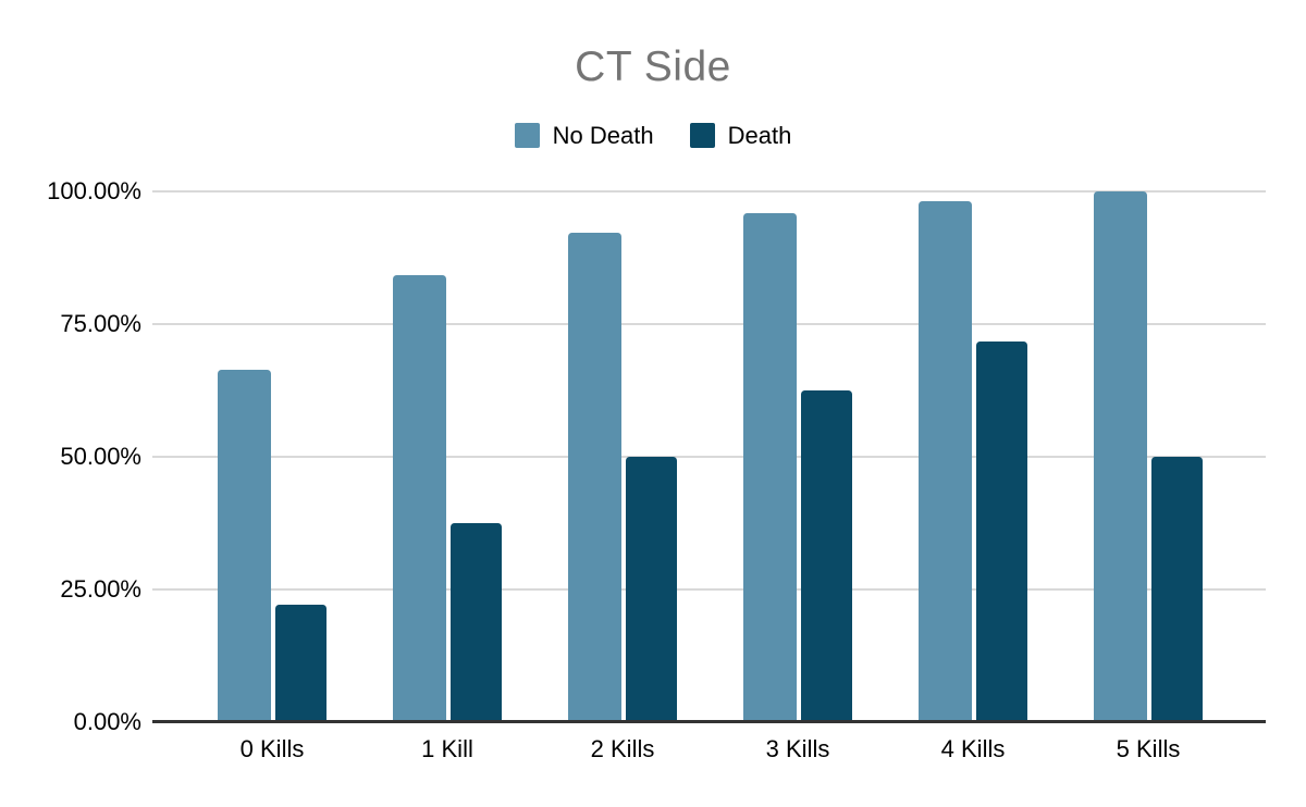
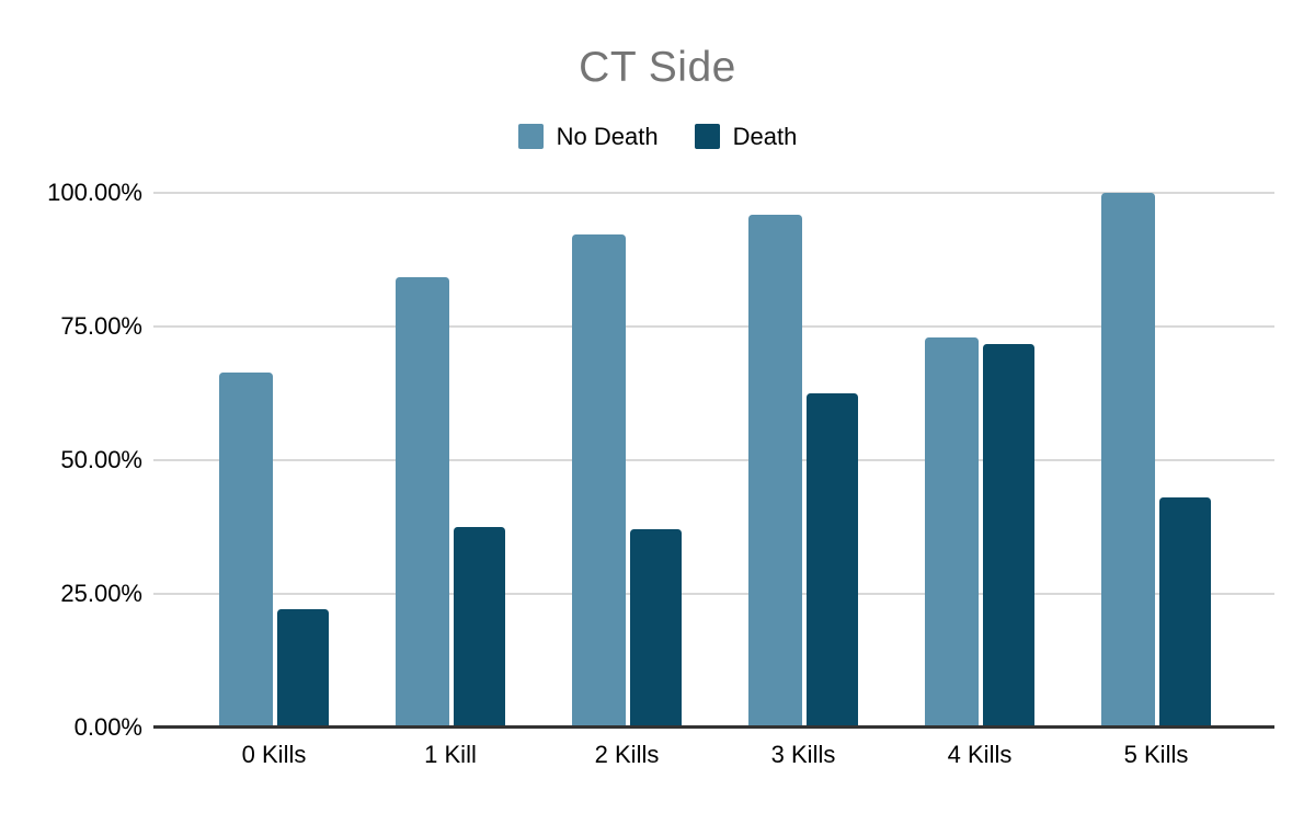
Death/2 Kills: 50% -> 37%
No Death/4 Kills: 98% -> 73%
Death/5 Kills: 50% -> 43%
